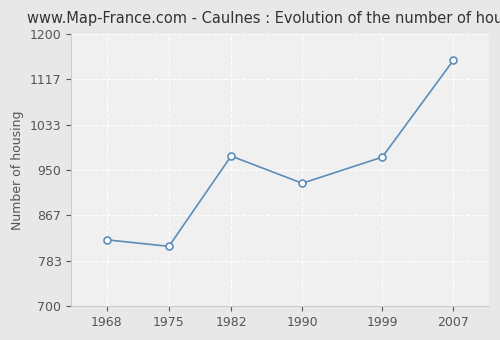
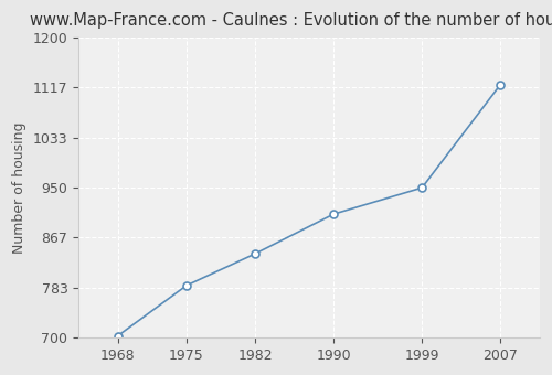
1968: 822 -> 703
1975: 810 -> 787
1982: 976 -> 840
1990: 926 -> 906
1999: 974 -> 950
2007: 1152 -> 1122
